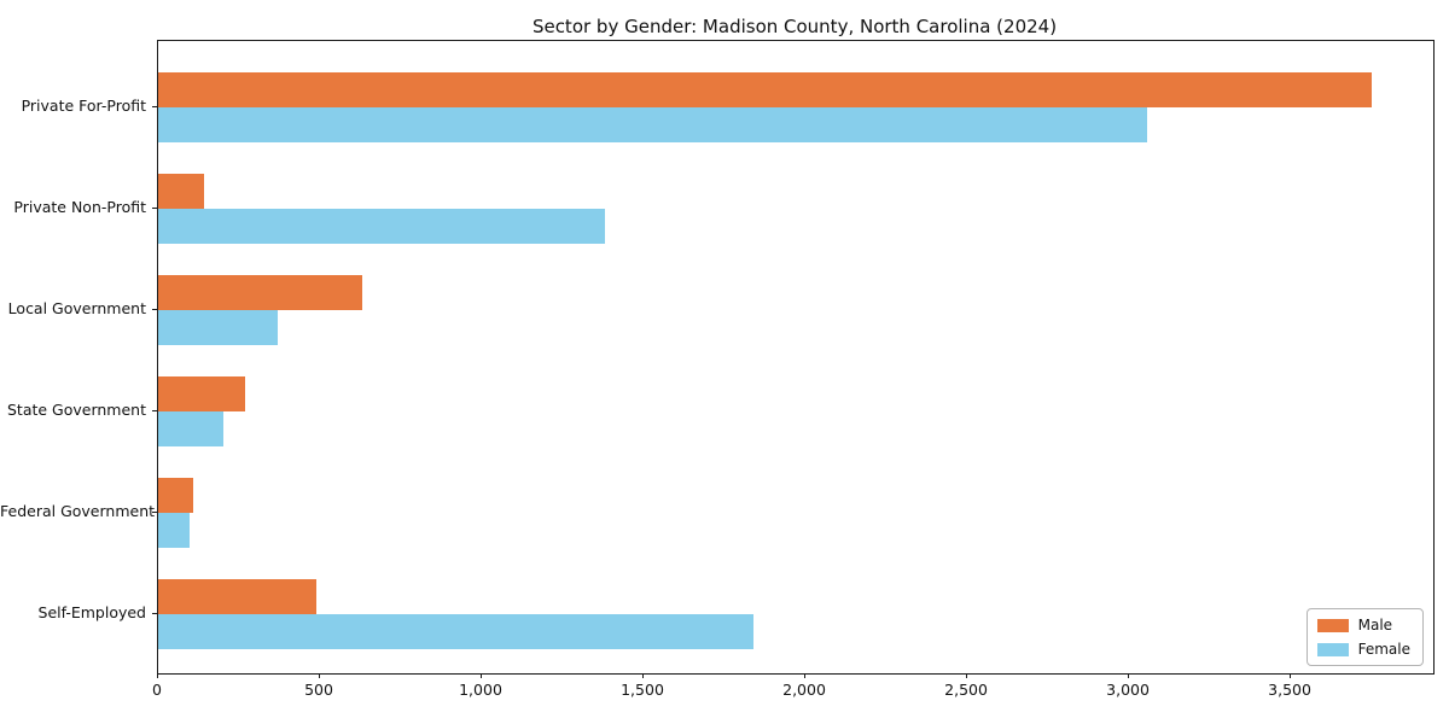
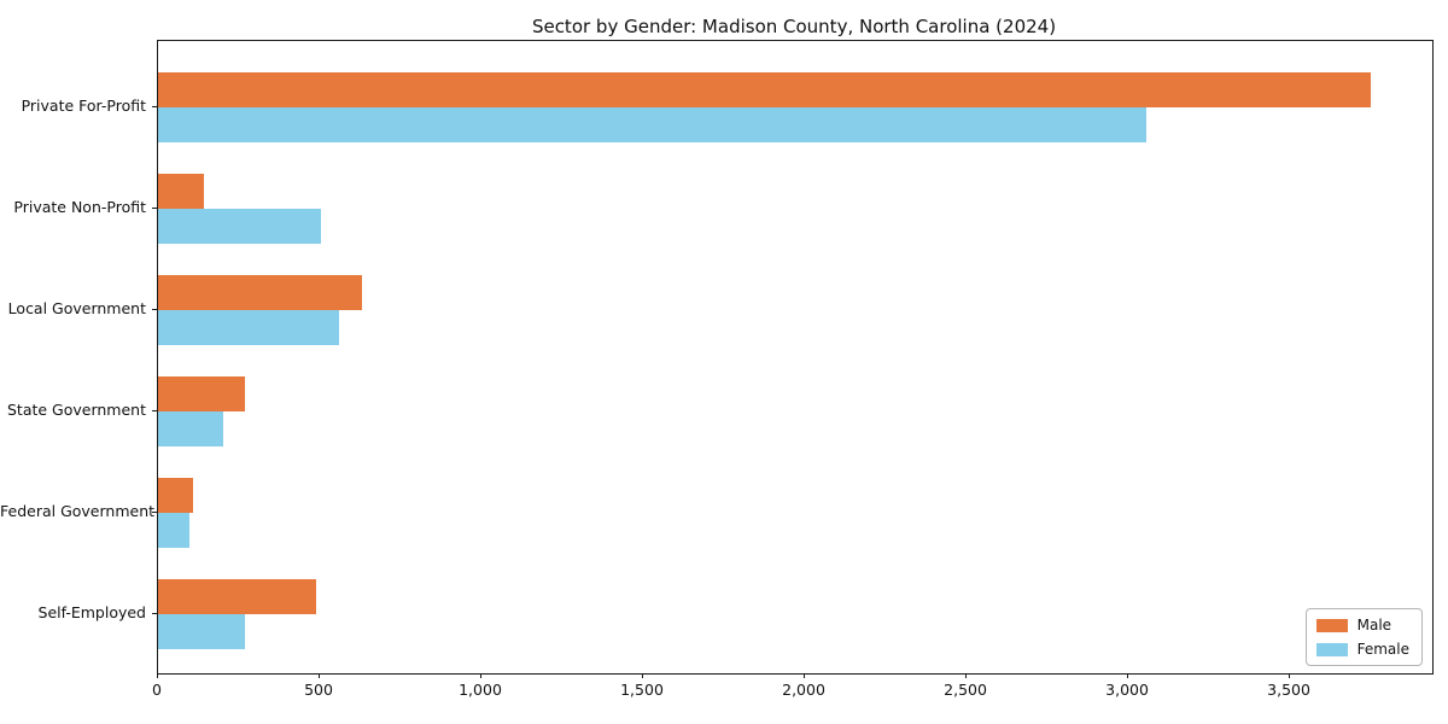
Female/Private Non-Profit: 1380 -> 500
Female/Local Government: 370 -> 560
Female/Self-Employed: 1840 -> 270
